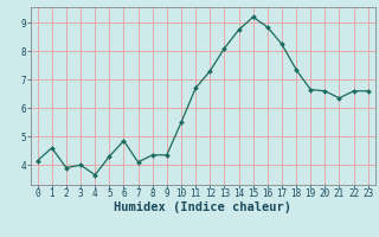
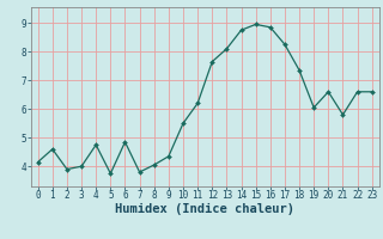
4: 3.65 -> 4.75
5: 4.30 -> 3.75
7: 4.10 -> 3.80
8: 4.35 -> 4.05
11: 6.70 -> 6.20
12: 7.30 -> 7.65
15: 9.20 -> 8.95
19: 6.65 -> 6.05
21: 6.35 -> 5.80
